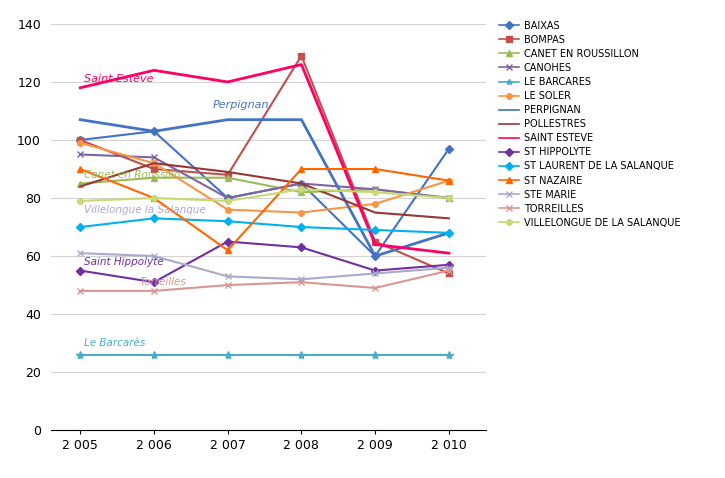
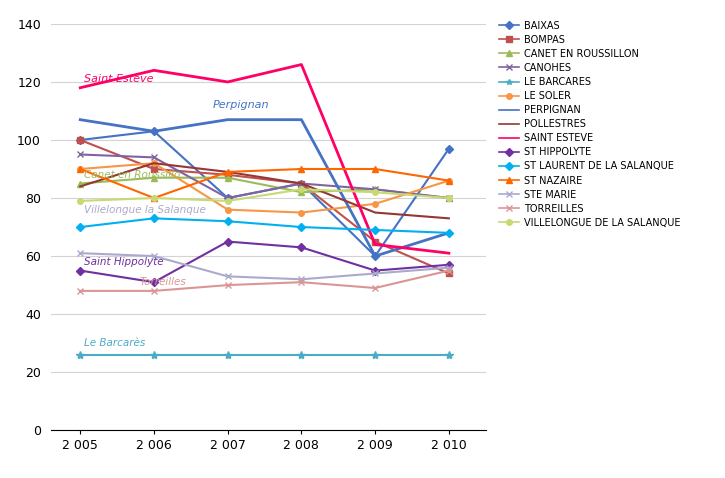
LE SOLER/2 005: 99 -> 90
ST NAZAIRE/2 007: 62 -> 89
BOMPAS/2 008: 129 -> 85
